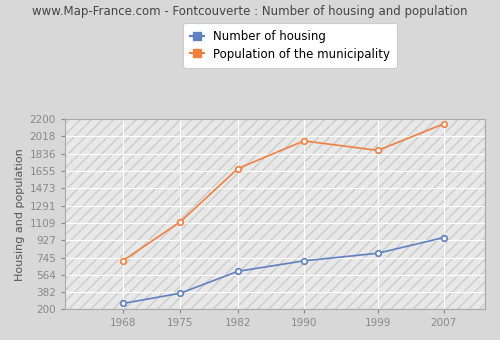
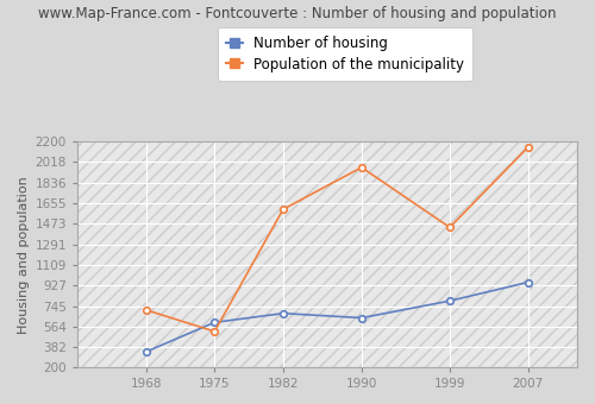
Number of housing/1968: 260 -> 340
Number of housing/1975: 370 -> 600
Population of the municipality/1975: 1120 -> 520
Number of housing/1982: 600 -> 680
Population of the municipality/1982: 1680 -> 1600
Number of housing/1990: 710 -> 640
Population of the municipality/1999: 1870 -> 1440
